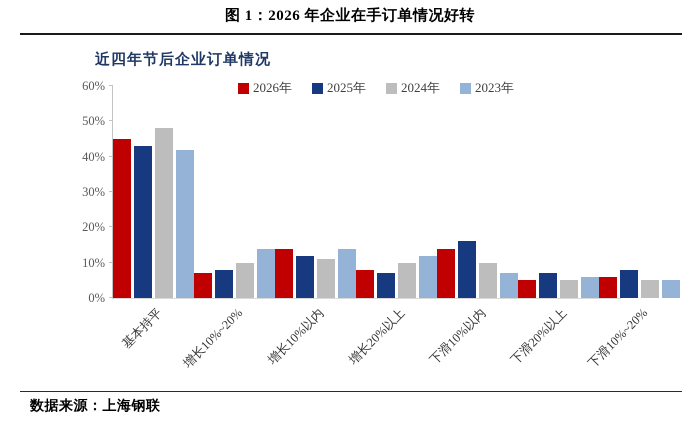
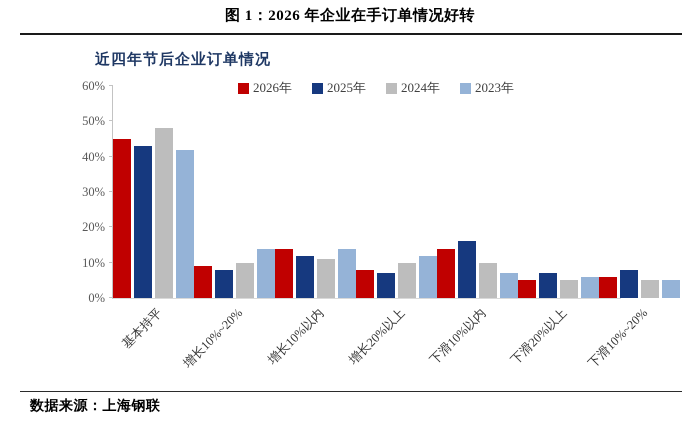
2026年/增长10%~20%: 7% -> 9%
